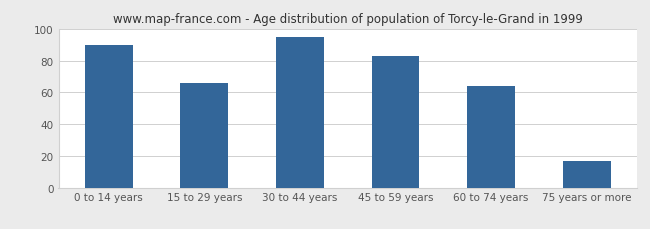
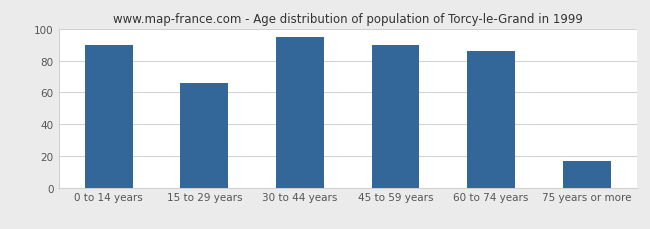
45 to 59 years: 83 -> 90
60 to 74 years: 64 -> 86
